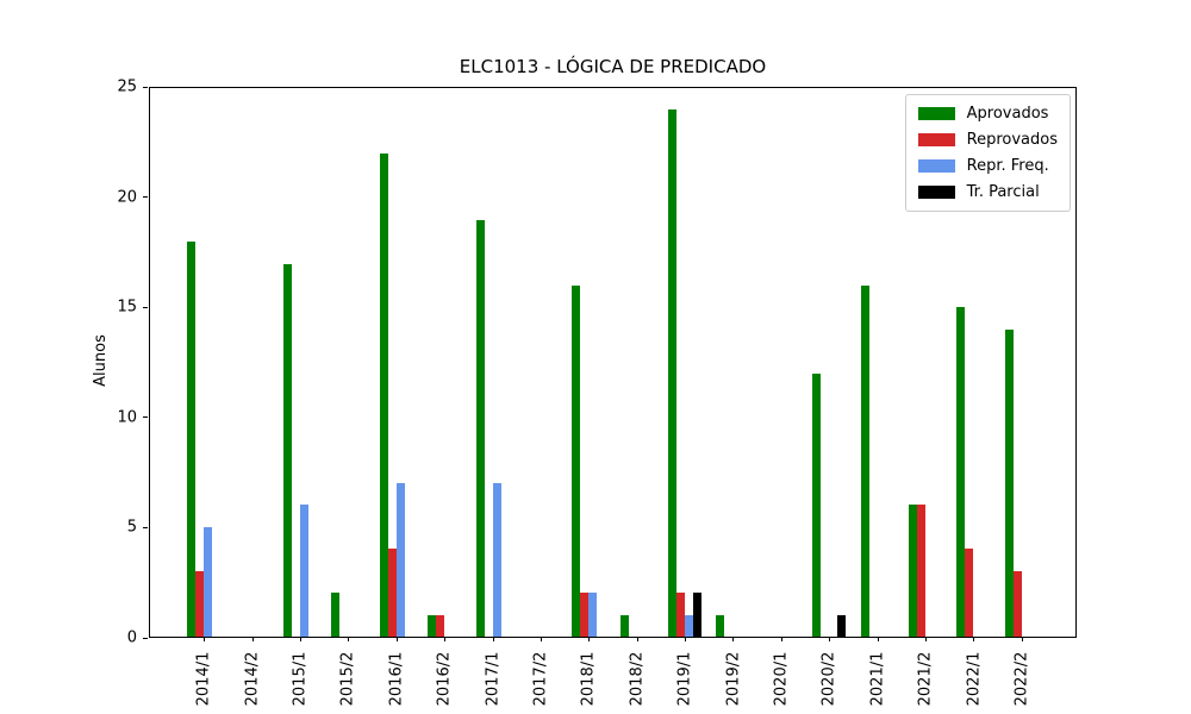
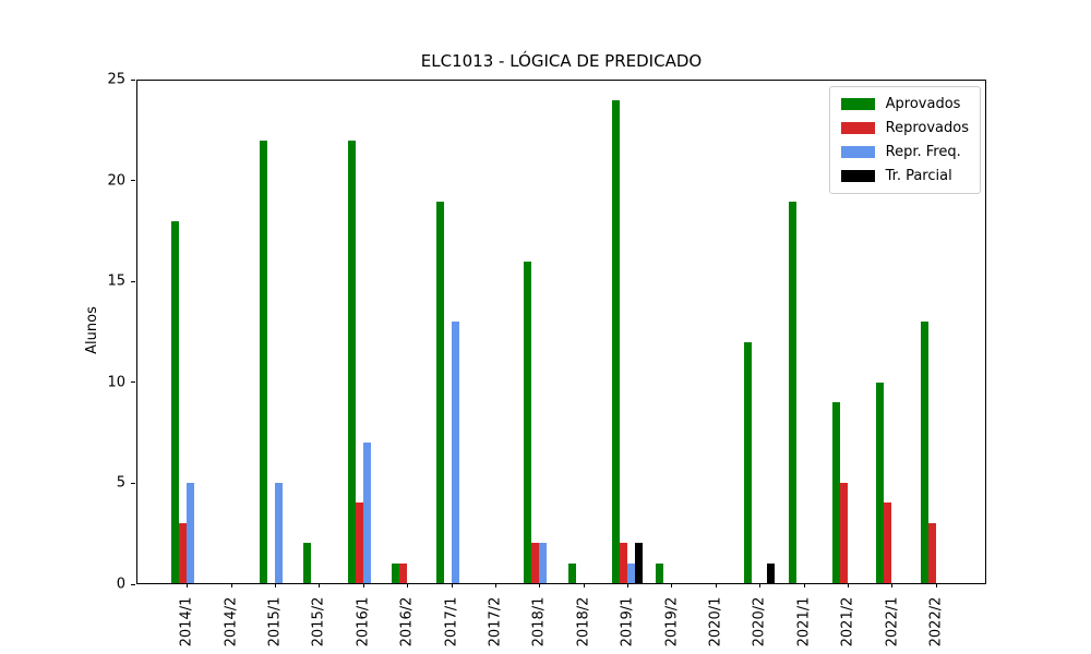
Aprovados/2015/1: 17 -> 22
Repr. Freq./2015/1: 6 -> 5
Repr. Freq./2017/1: 7 -> 13
Aprovados/2021/1: 16 -> 19
Aprovados/2021/2: 6 -> 9
Reprovados/2021/2: 6 -> 5
Aprovados/2022/1: 15 -> 10
Aprovados/2022/2: 14 -> 13
